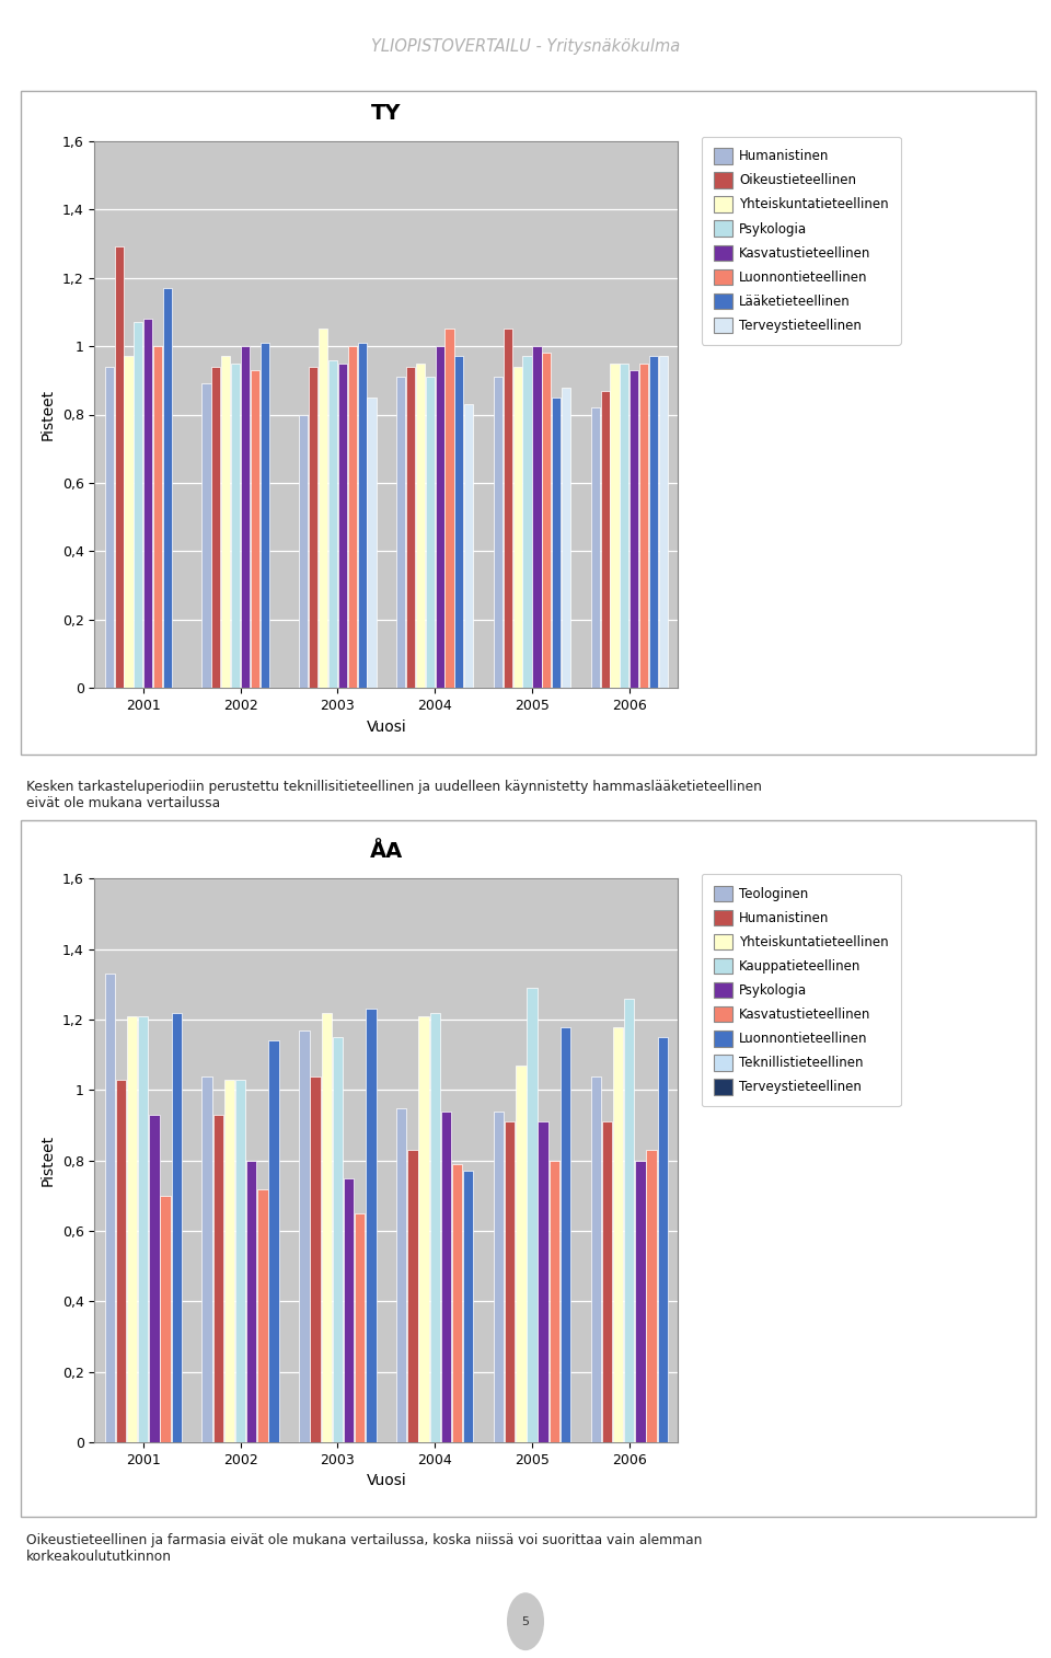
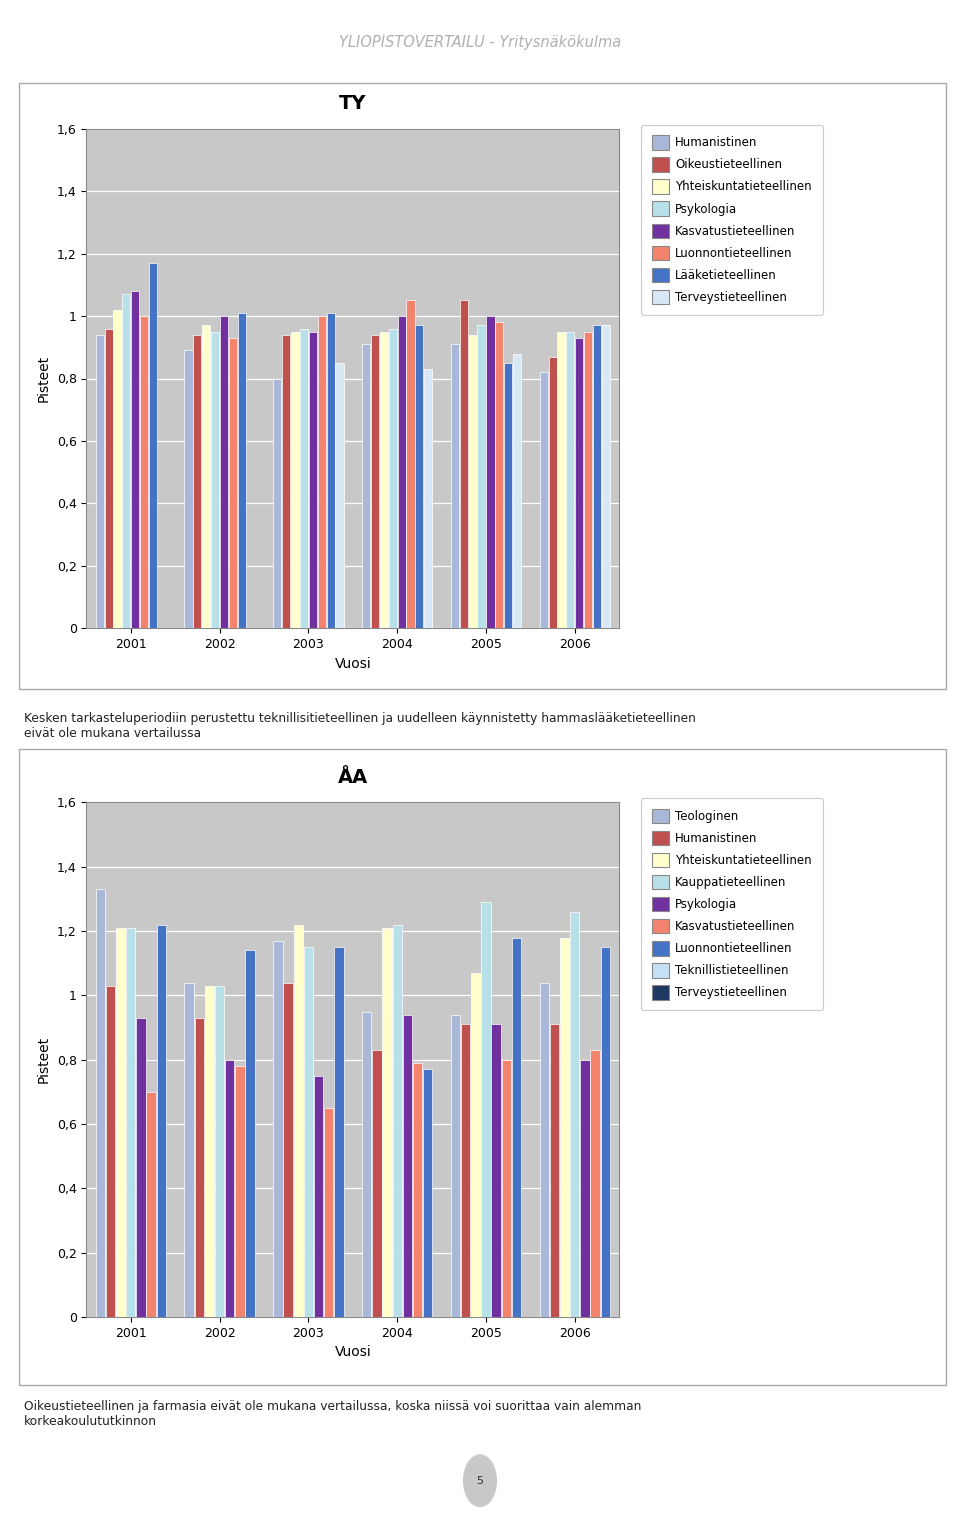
TY/Oikeustieteellinen/2001: 1,29 -> 0,96
TY/Yhteiskuntatieteellinen/2001: 0,97 -> 1,02
TY/Yhteiskuntatieteellinen/2003: 1,05 -> 0,95
TY/Psykologia/2004: 0,91 -> 0,96
ÅA/Kasvatustieteellinen/2002: 0,72 -> 0,78
ÅA/Luonnontieteellinen/2003: 1,23 -> 1,15
